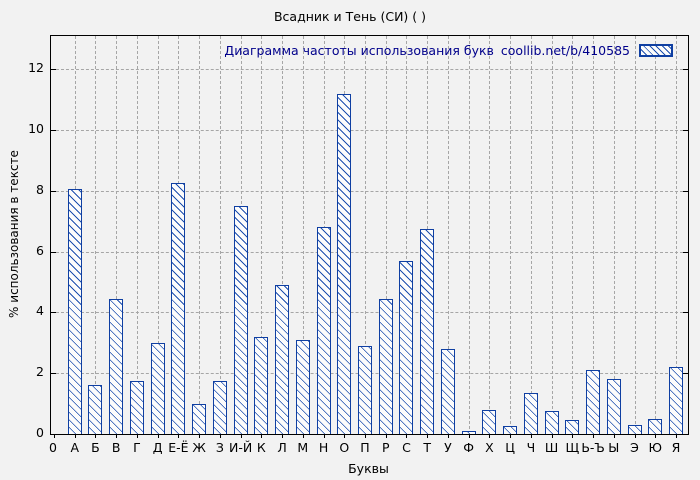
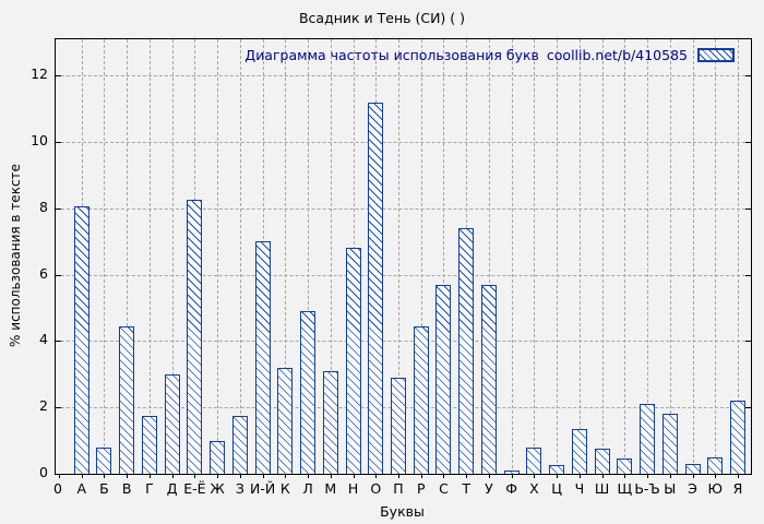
Б: 1.6 -> 0.8
И-Й: 7.5 -> 7.0
Т: 6.8 -> 7.4
У: 2.8 -> 5.7
